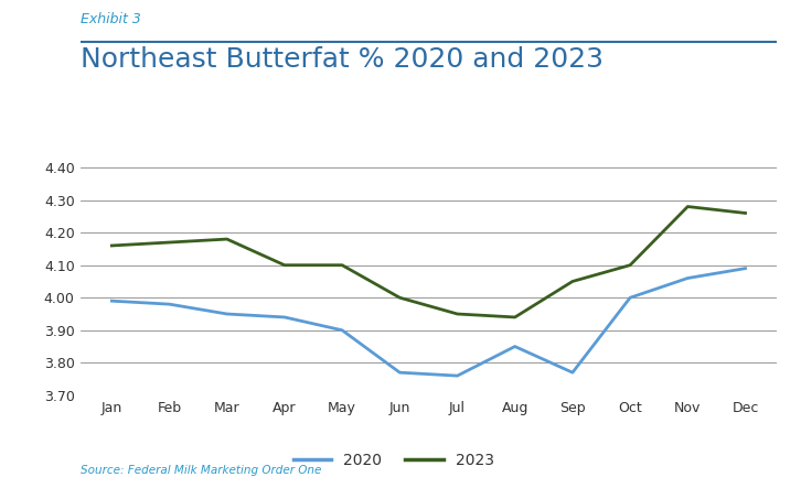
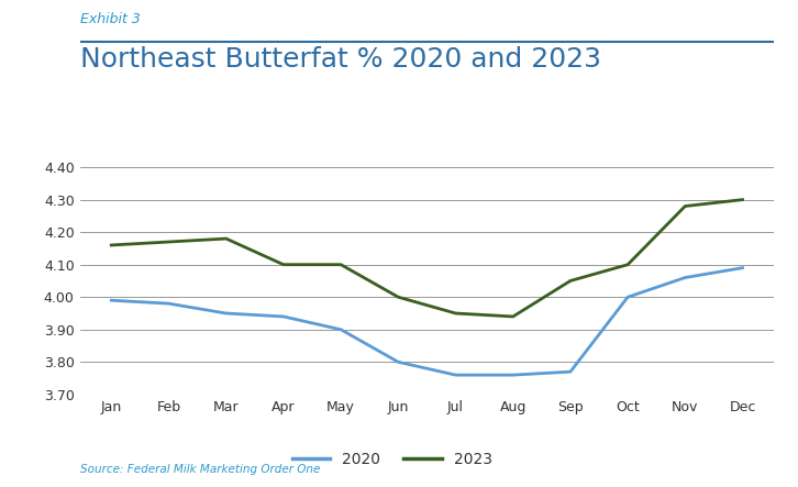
2020/Jun: 3.77 -> 3.80
2020/Aug: 3.85 -> 3.76
2023/Dec: 4.26 -> 4.30
